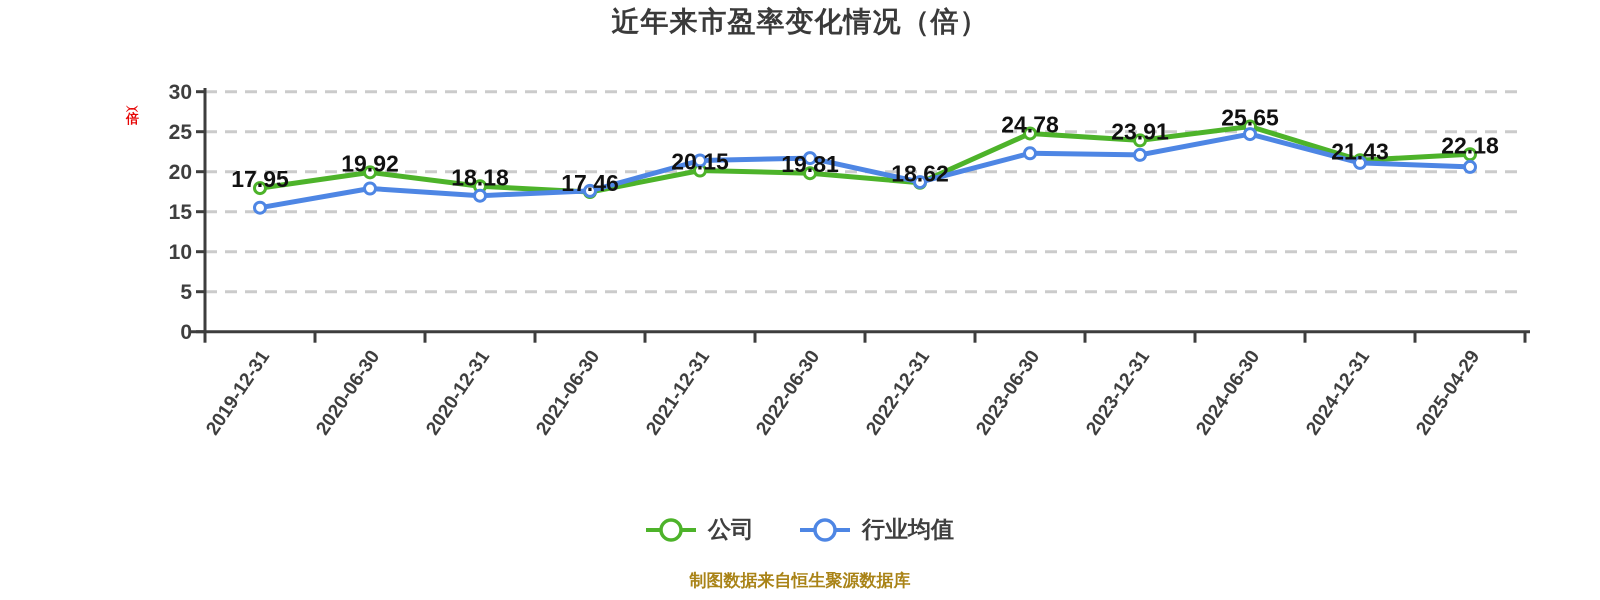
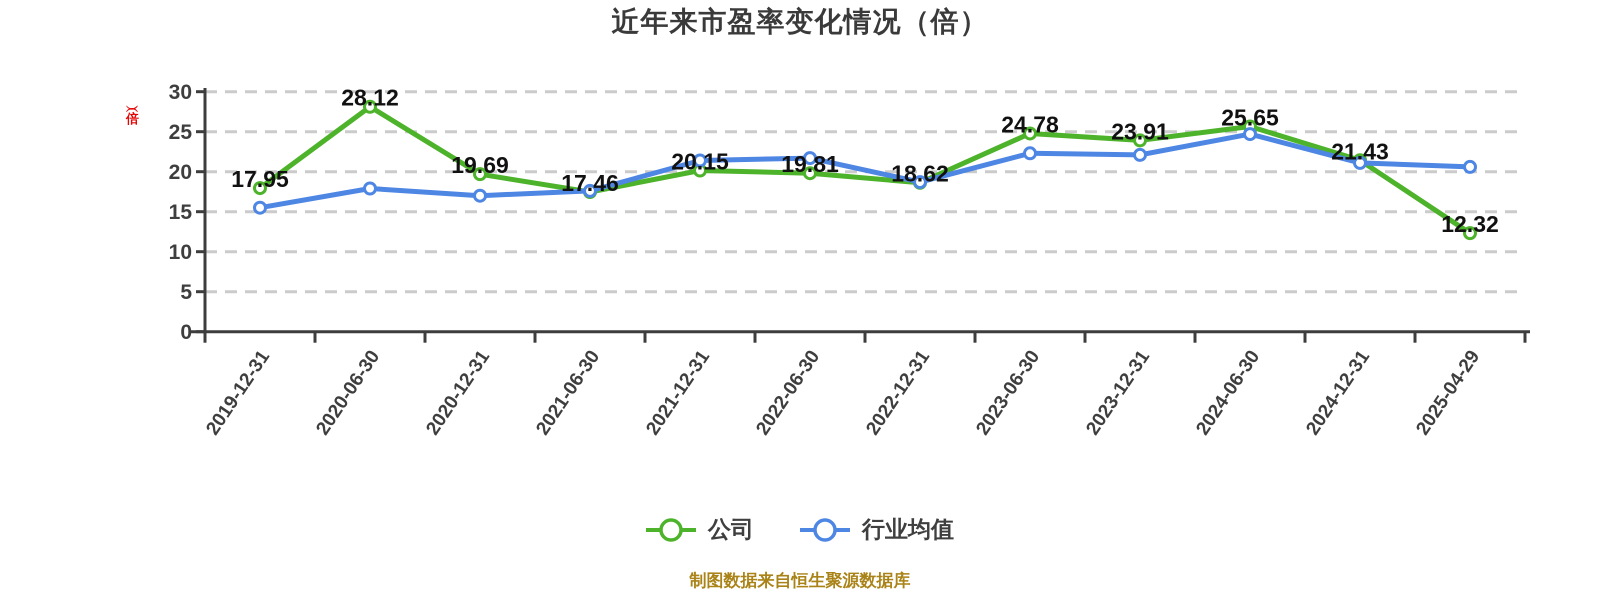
公司/2020-06-30: 19.92 -> 28.12
公司/2020-12-31: 18.18 -> 19.69
公司/2025-04-29: 22.18 -> 12.32
